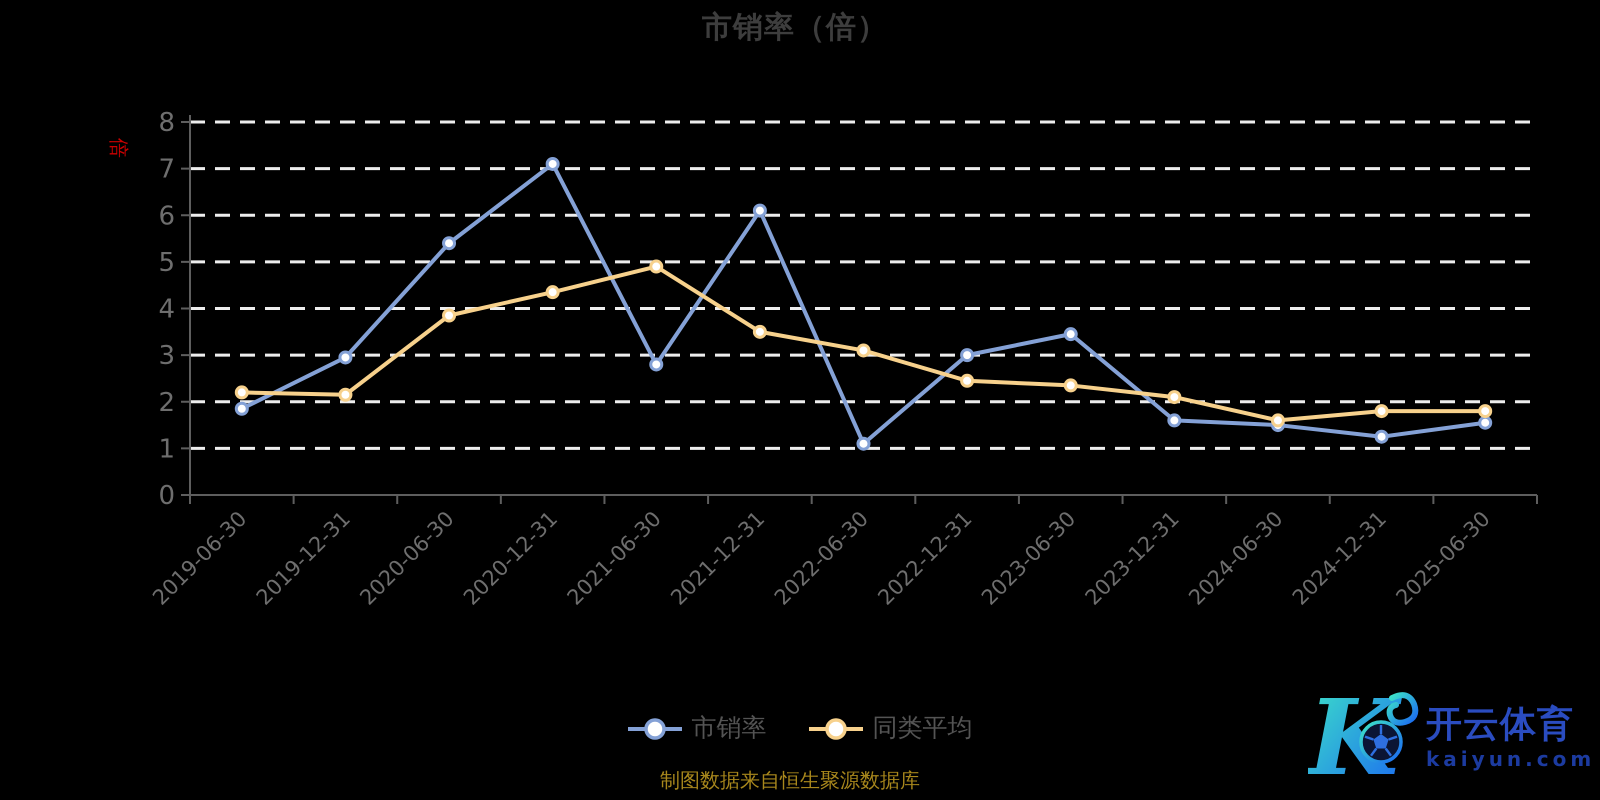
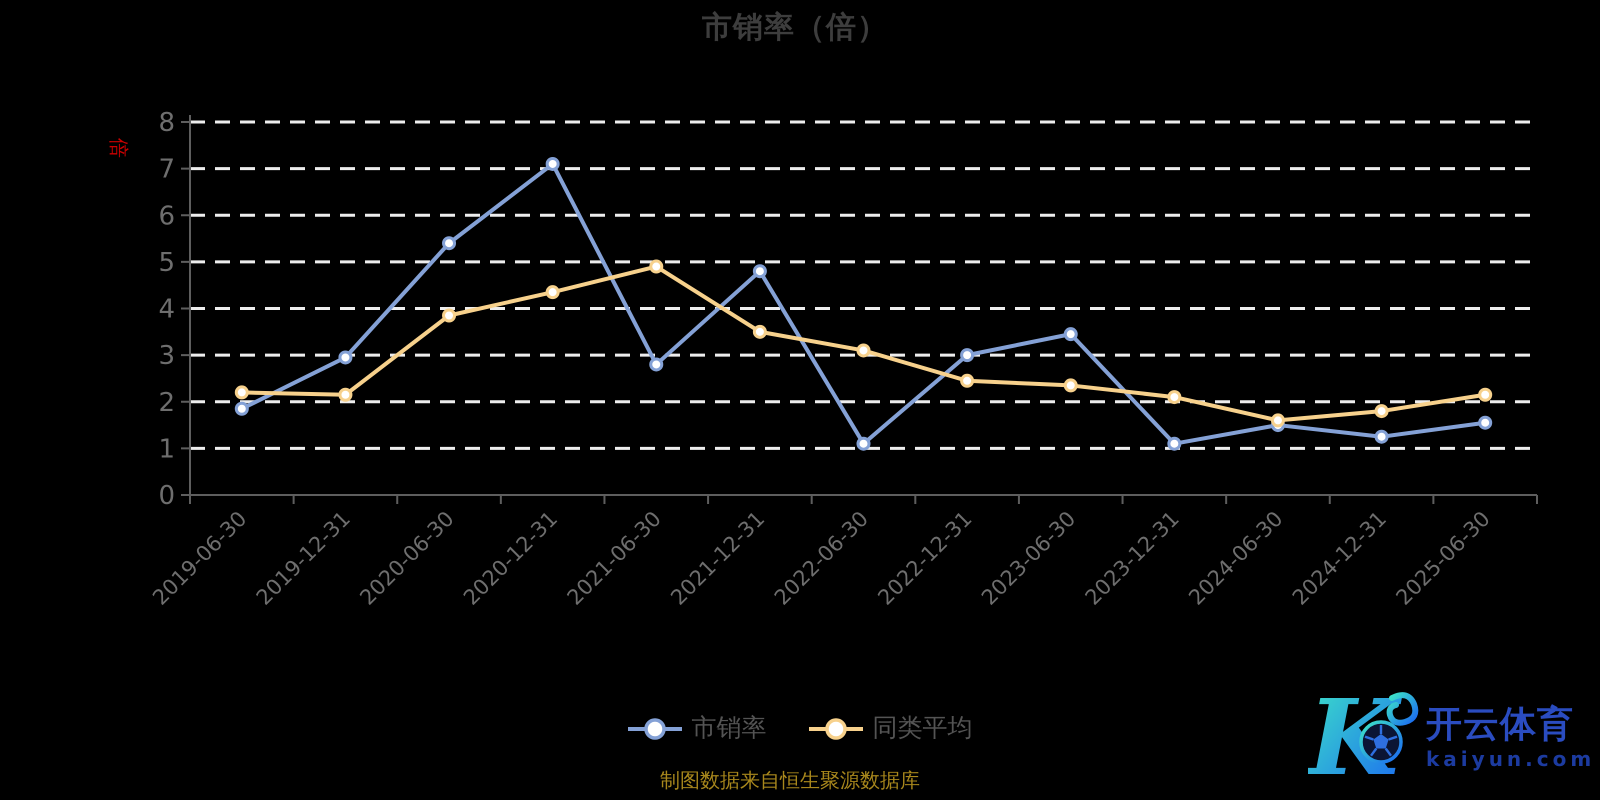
市销率/2021-12-31: 6.1 -> 4.8
市销率/2023-12-31: 1.6 -> 1.1
同类平均/2025-06-30: 1.8 -> 2.1
